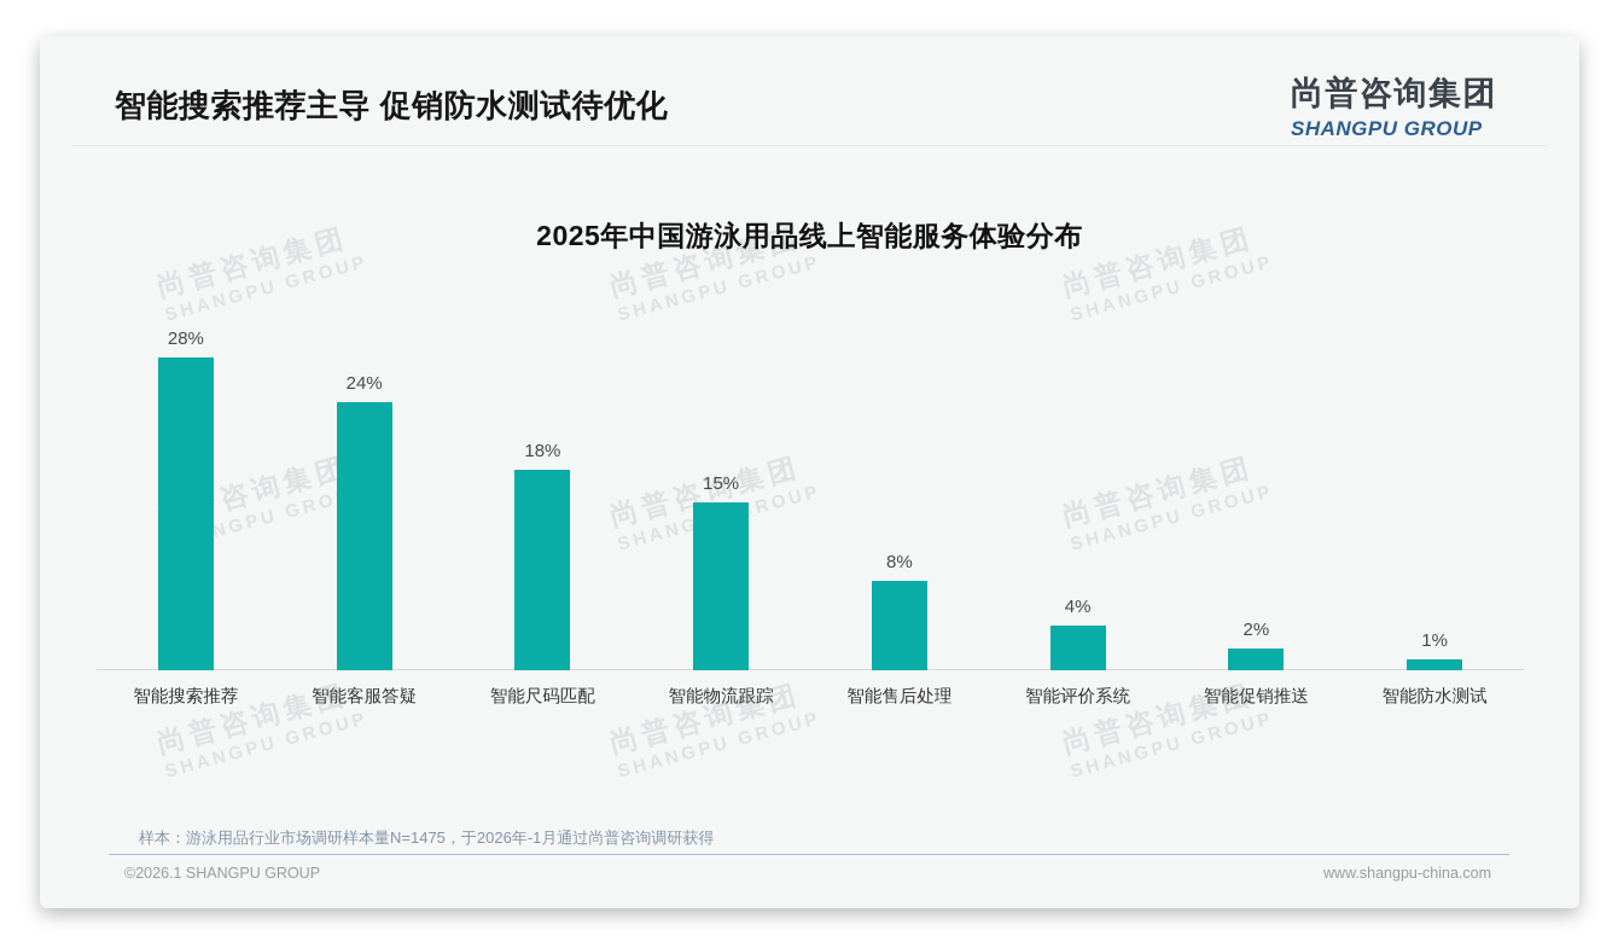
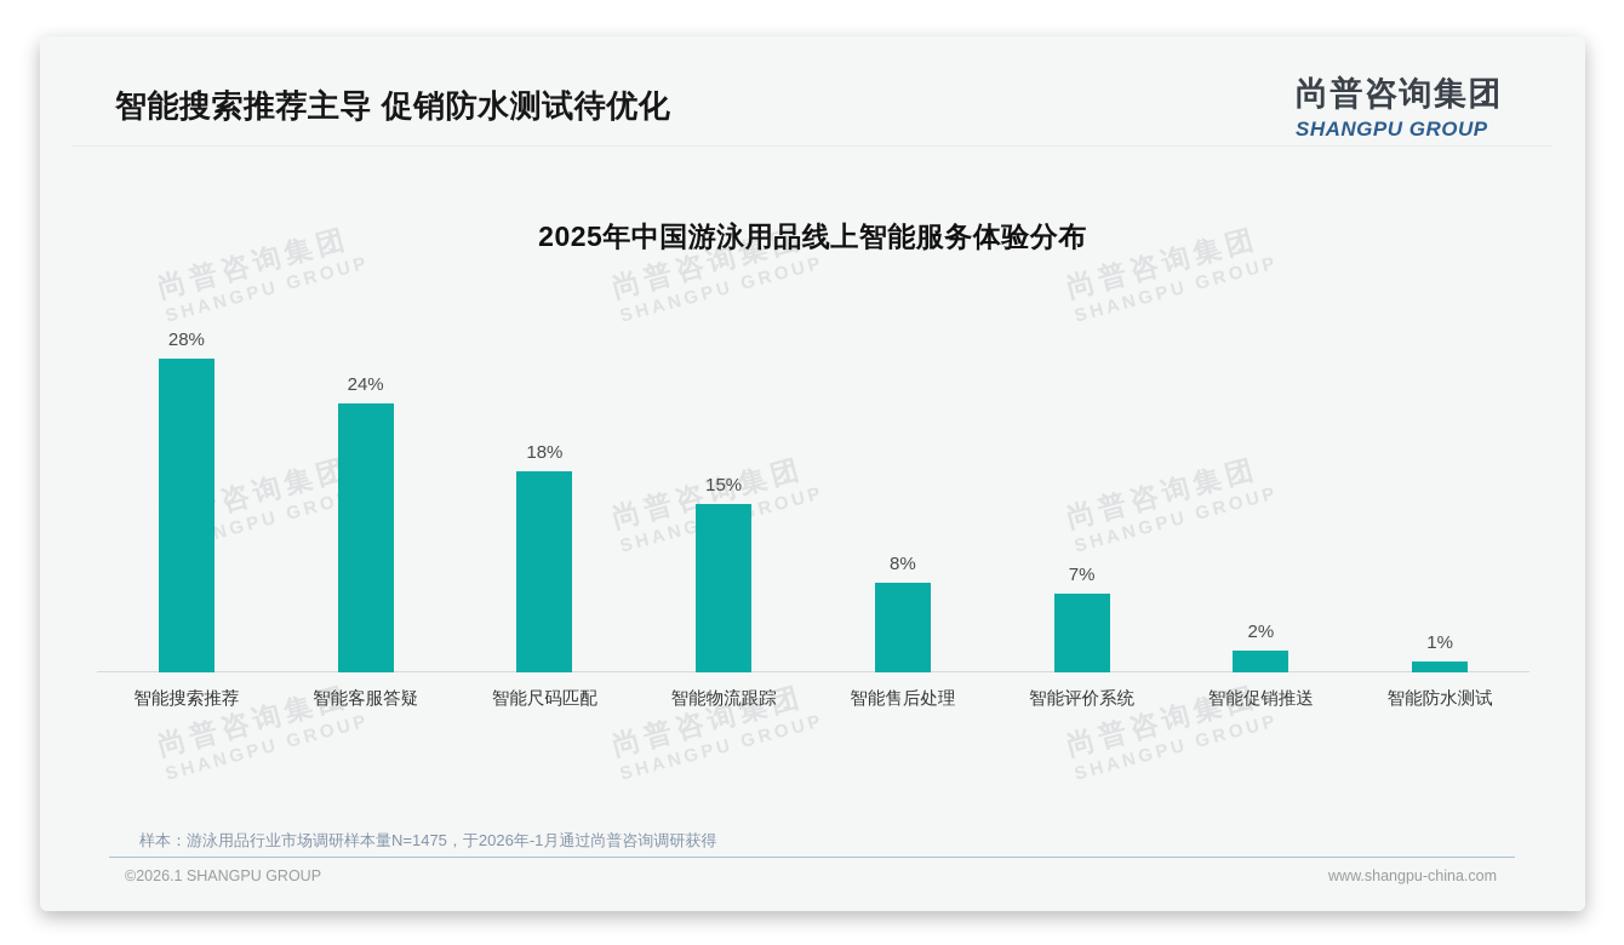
智能评价系统: 4% -> 7%
